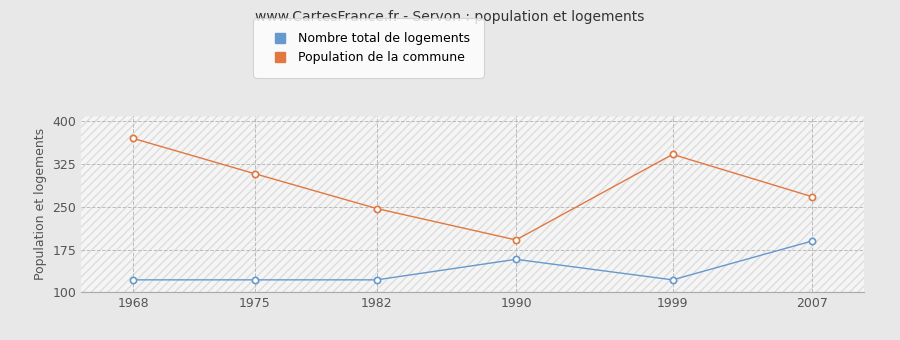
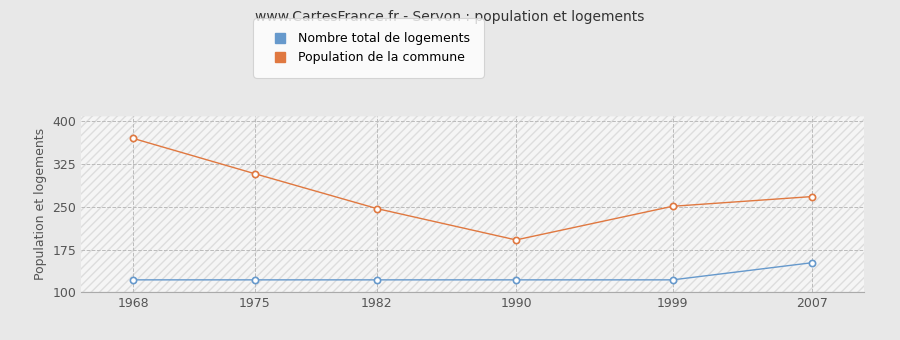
Nombre total de logements/1990: 158 -> 122
Population de la commune/1999: 342 -> 251
Nombre total de logements/2007: 190 -> 152
